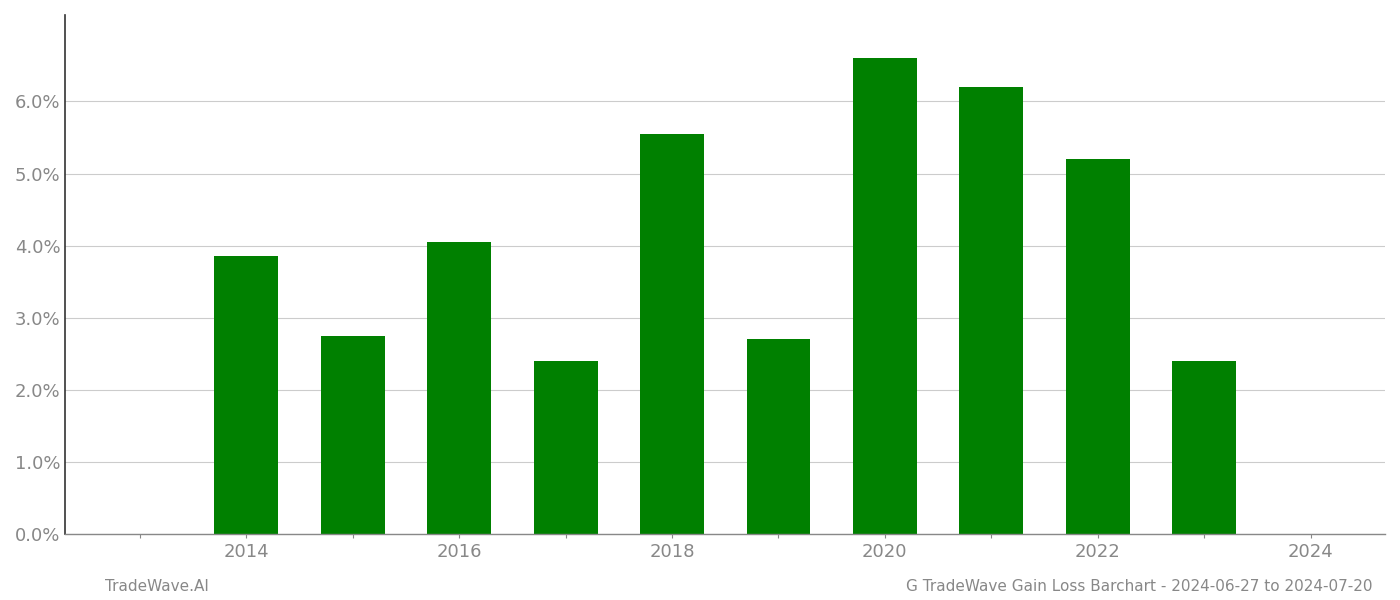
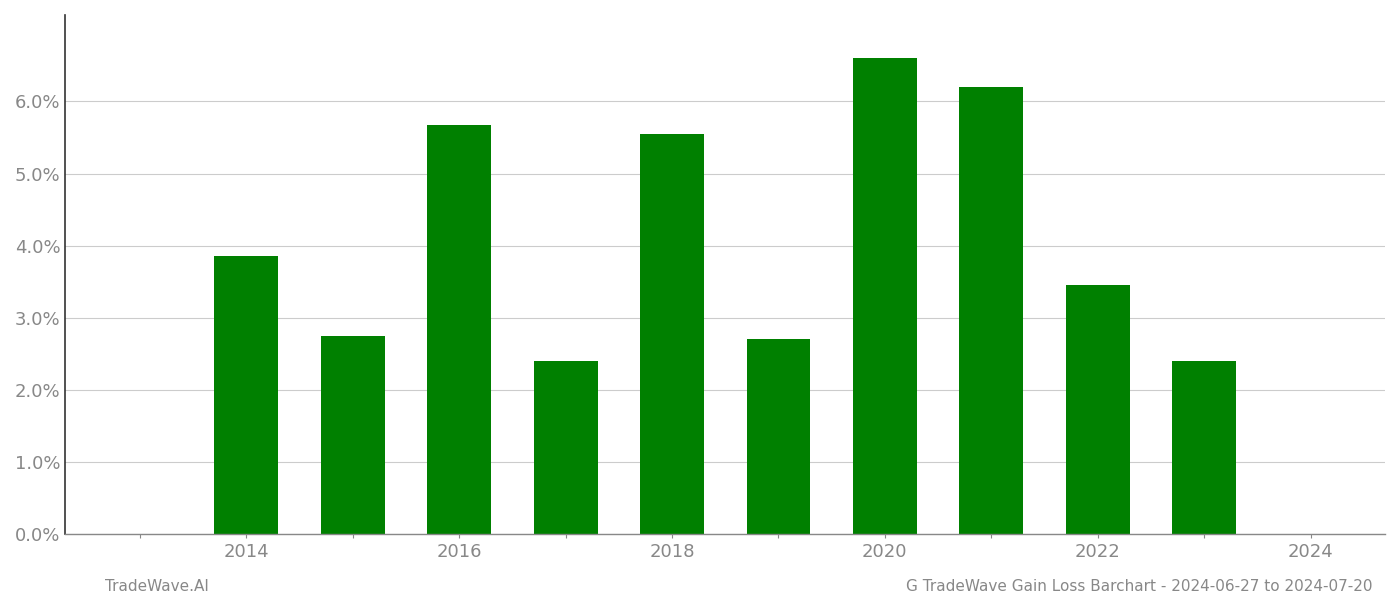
2016: 4.05% -> 5.68%
2022: 5.20% -> 3.46%
